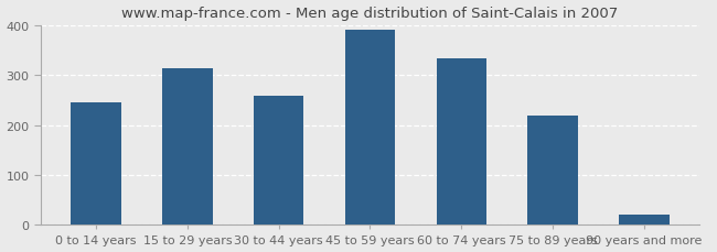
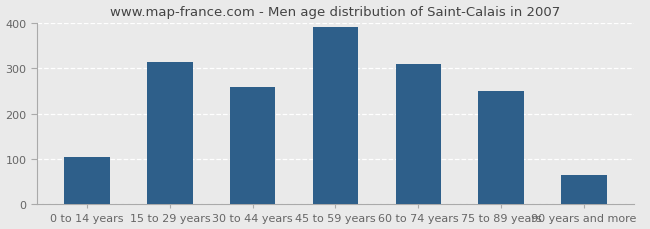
0 to 14 years: 245 -> 105
60 to 74 years: 334 -> 310
75 to 89 years: 219 -> 250
90 years and more: 20 -> 65
